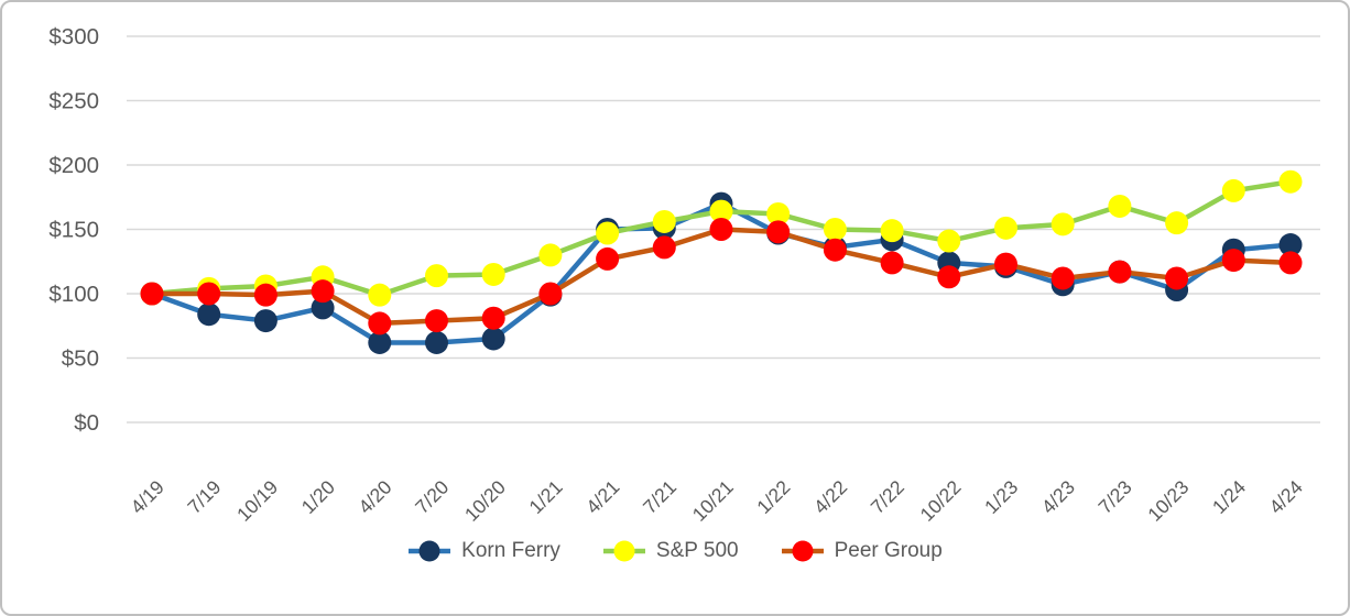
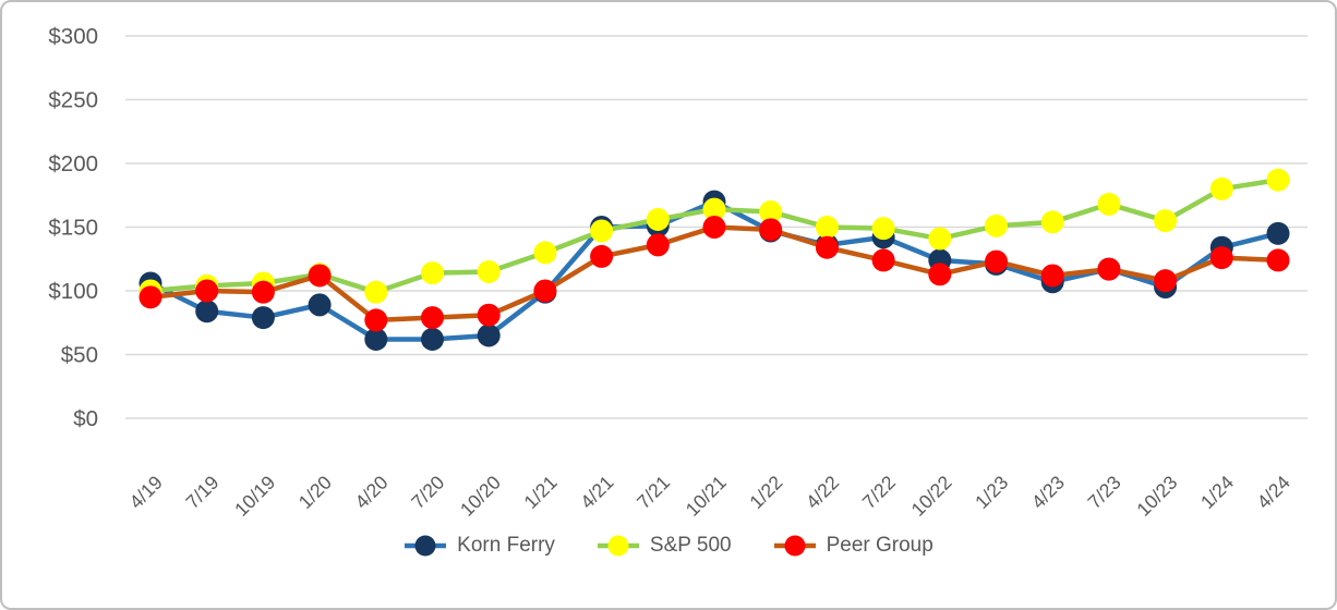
Korn Ferry/4/19: $100 -> $106
Peer Group/4/19: $100 -> $95
Peer Group/1/20: $102 -> $112
Peer Group/10/23: $112 -> $108
Korn Ferry/4/24: $138 -> $145
